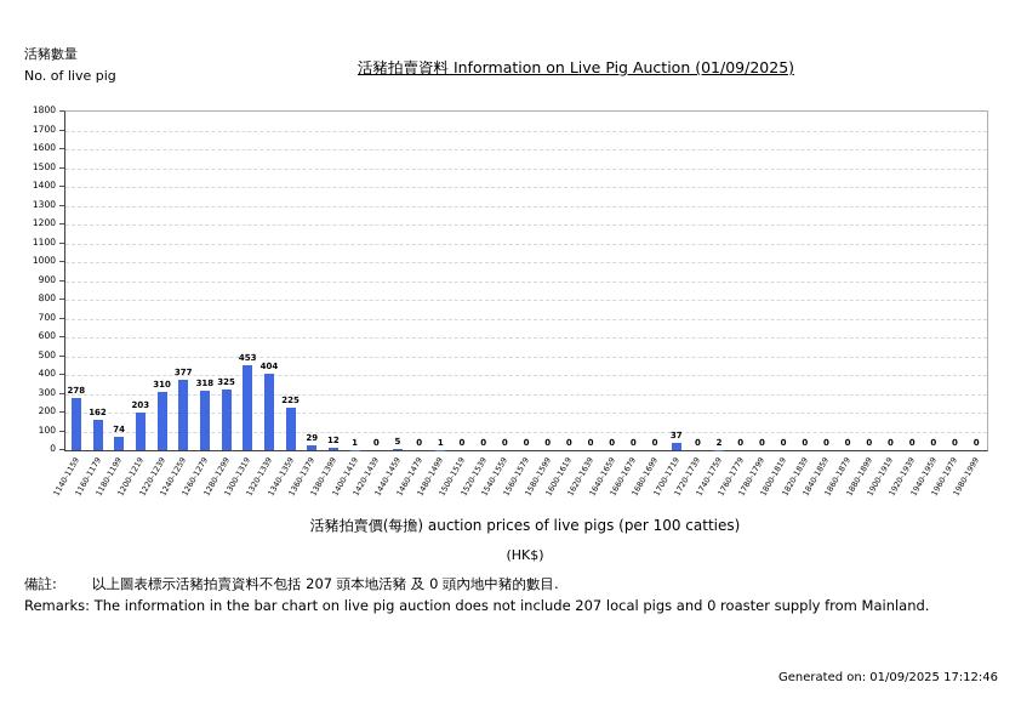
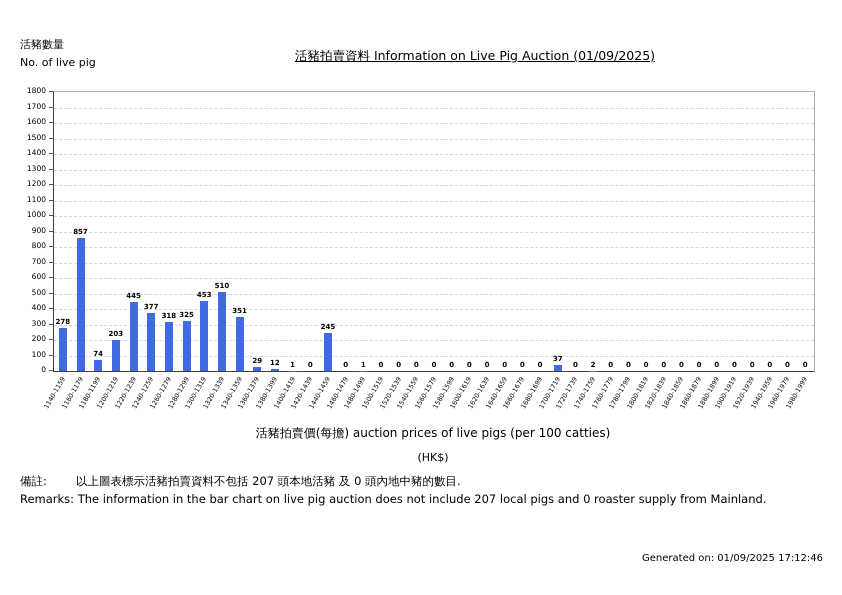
1160-1179: 162 -> 857
1220-1239: 310 -> 445
1320-1339: 404 -> 510
1340-1359: 225 -> 351
1440-1459: 5 -> 245
